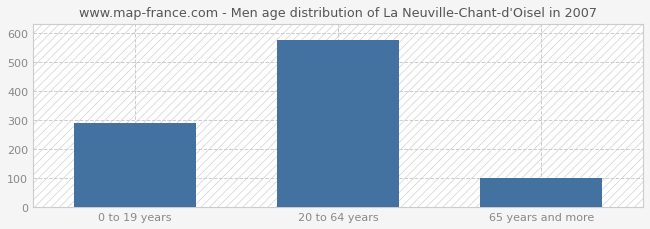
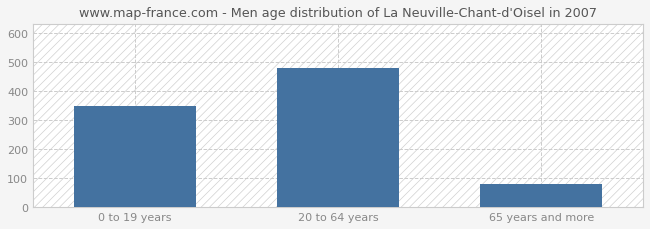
0 to 19 years: 290 -> 350
20 to 64 years: 577 -> 480
65 years and more: 100 -> 80
